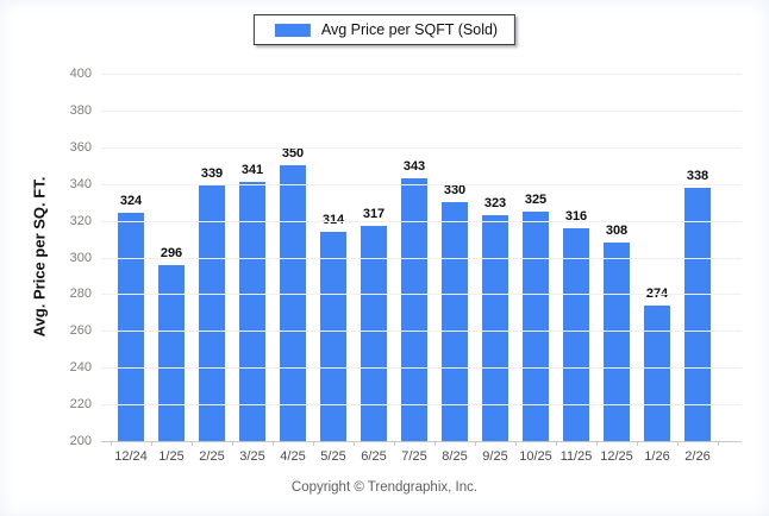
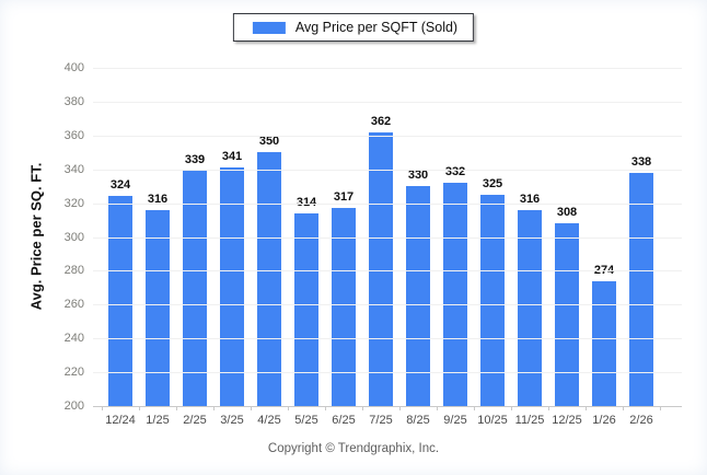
1/25: 296 -> 316
7/25: 343 -> 362
9/25: 323 -> 332
